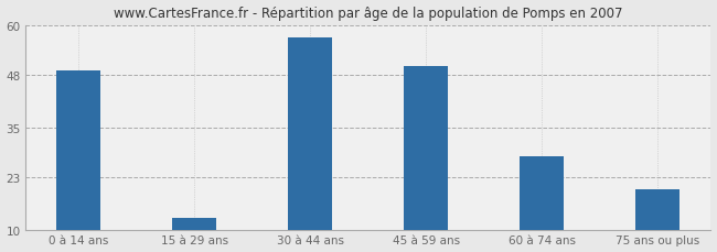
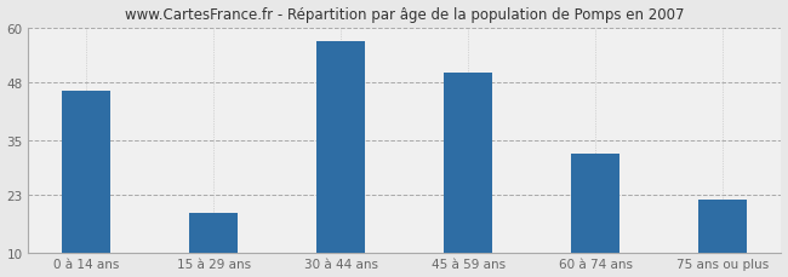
0 à 14 ans: 49 -> 46
15 à 29 ans: 13 -> 19
60 à 74 ans: 28 -> 32
75 ans ou plus: 20 -> 22
